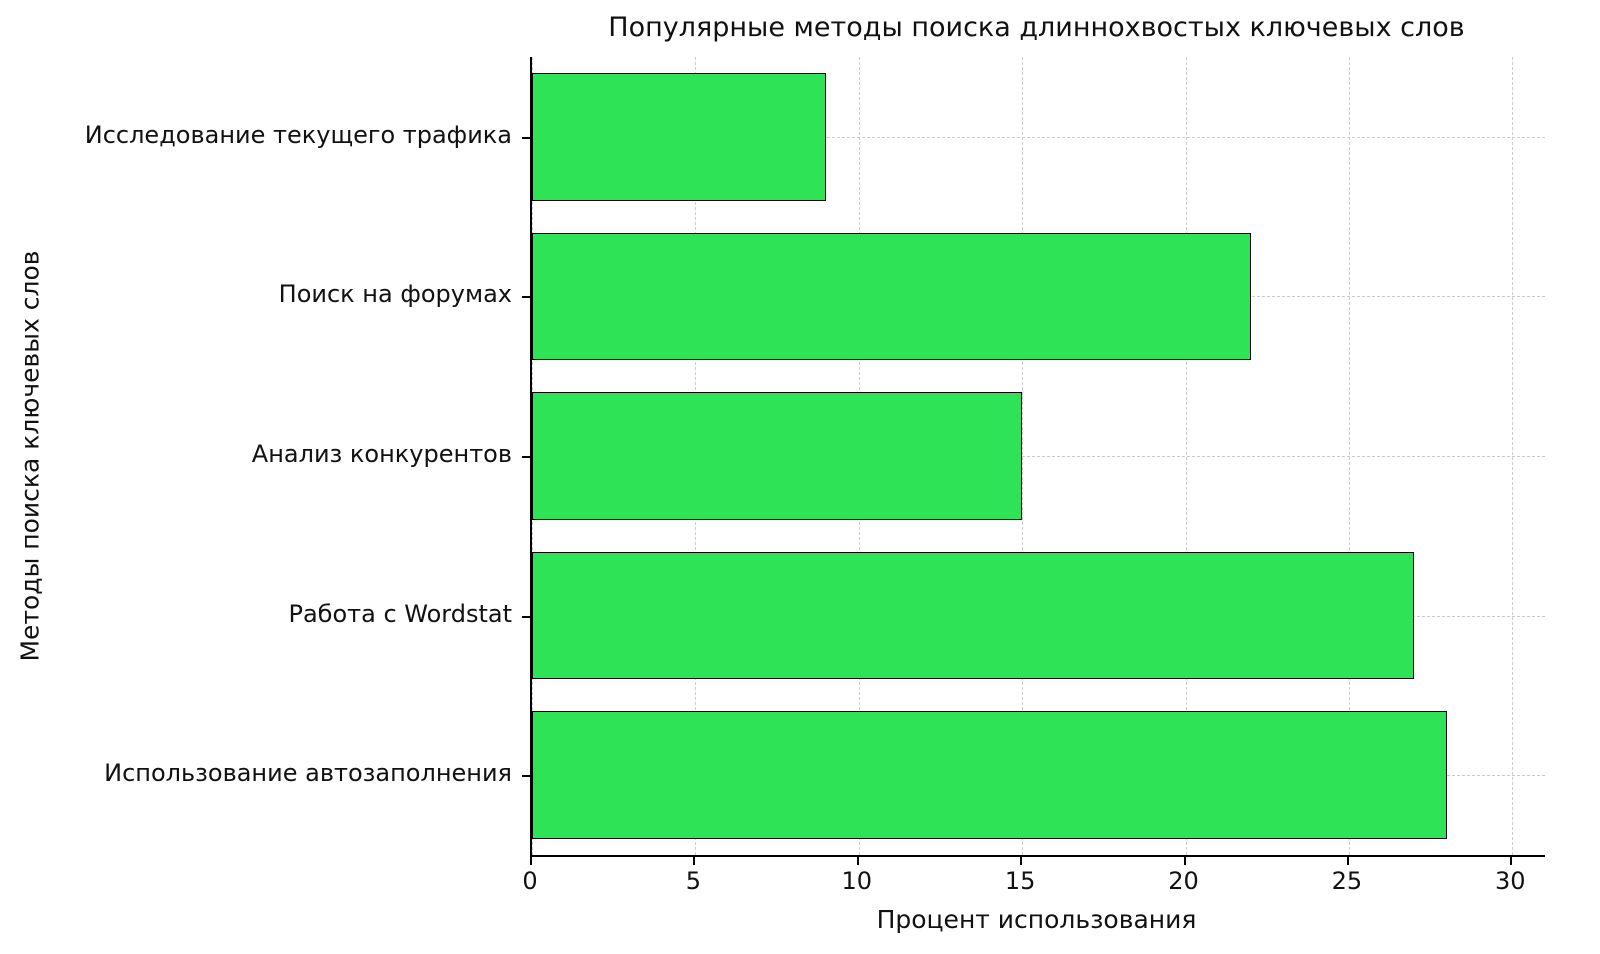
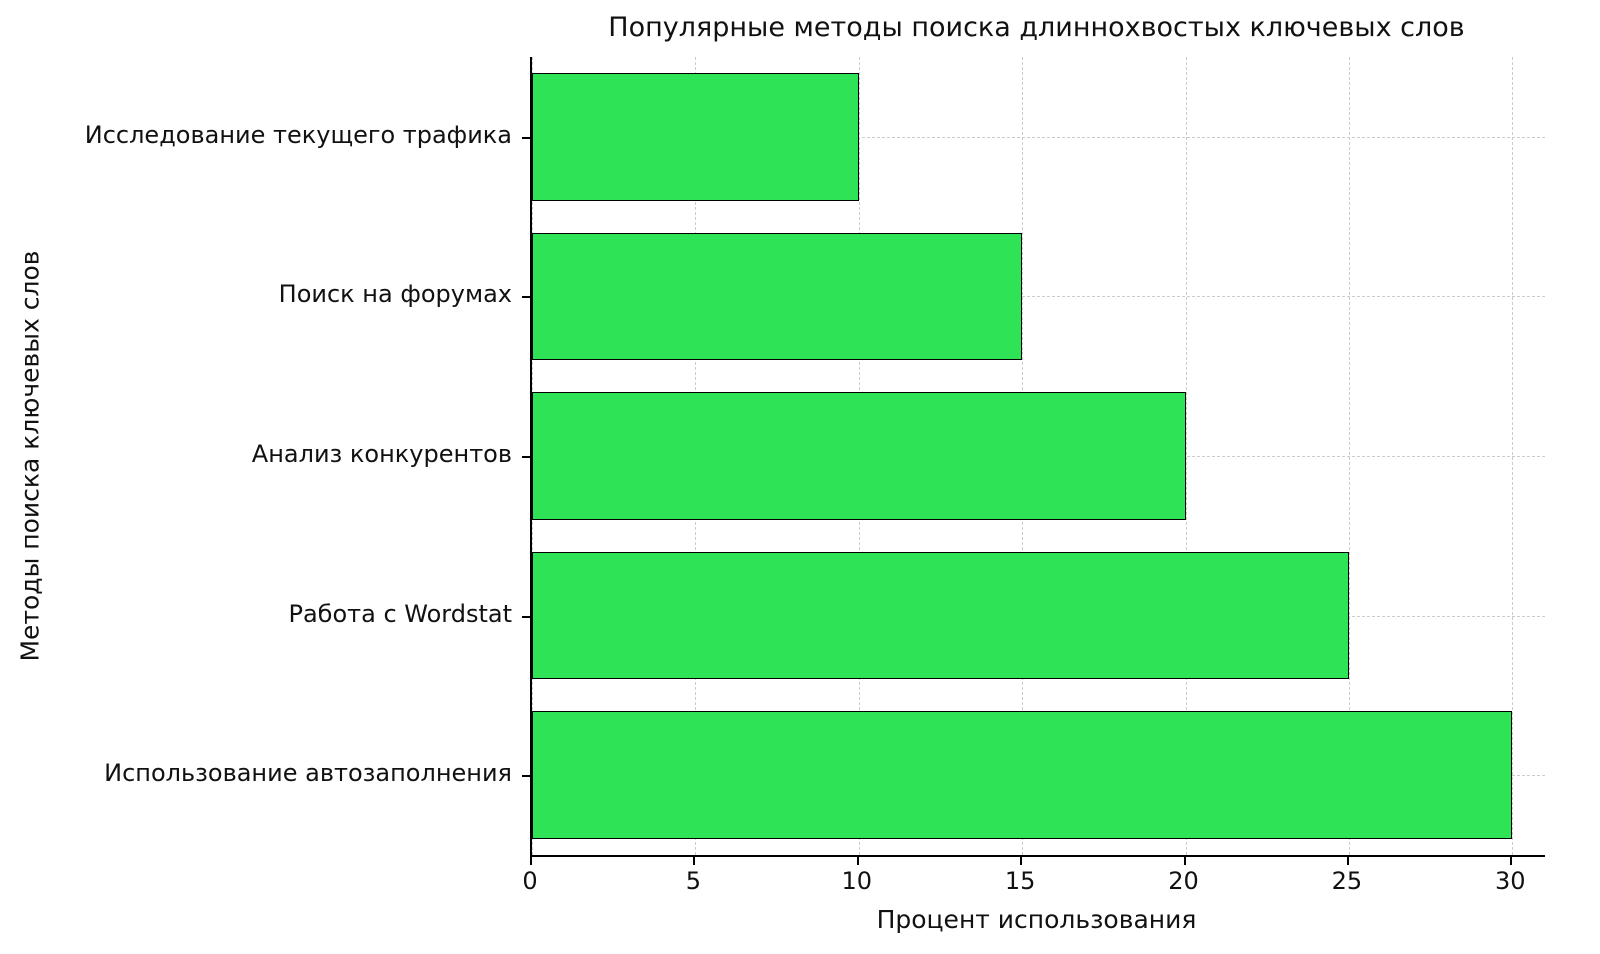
Исследование текущего трафика: 9 -> 10
Поиск на форумах: 22 -> 15
Анализ конкурентов: 15 -> 20
Работа с Wordstat: 27 -> 25
Использование автозаполнения: 28 -> 30
